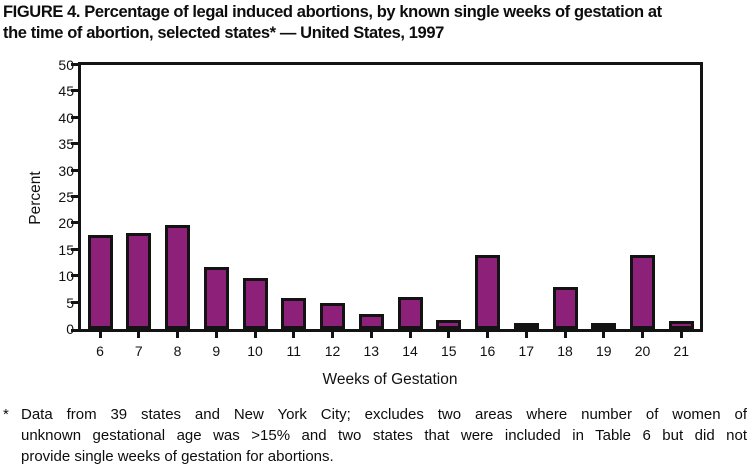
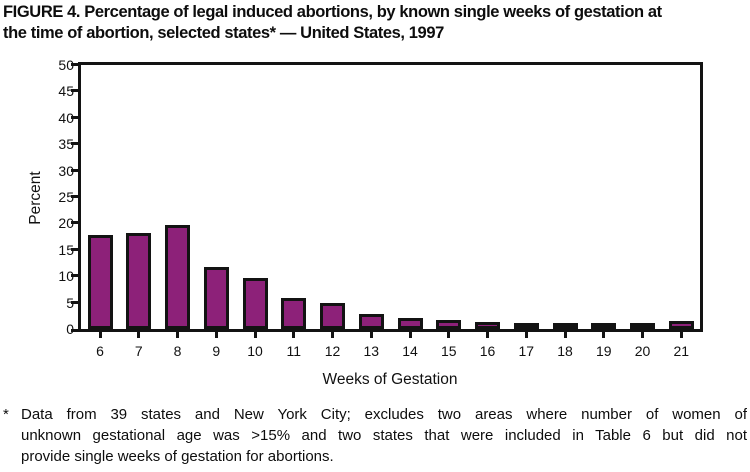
14: 6 -> 2
16: 14 -> 1
18: 8 -> 1
20: 14 -> 1
